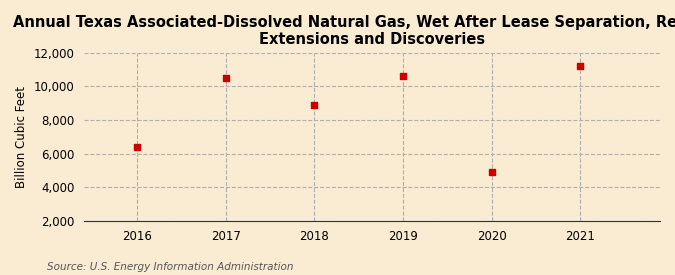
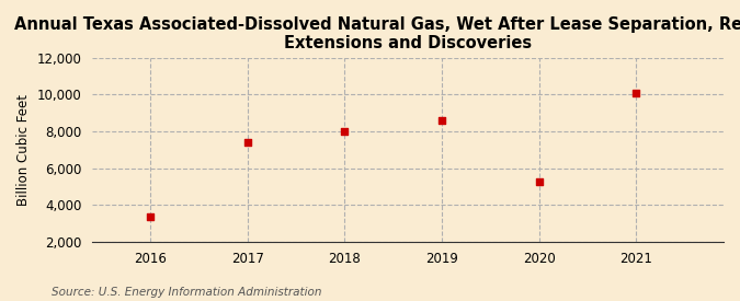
2016: 6,400 -> 3,400
2017: 10,500 -> 7,400
2018: 8,900 -> 8,000
2019: 10,600 -> 8,600
2020: 4,900 -> 5,300
2021: 11,200 -> 10,100
